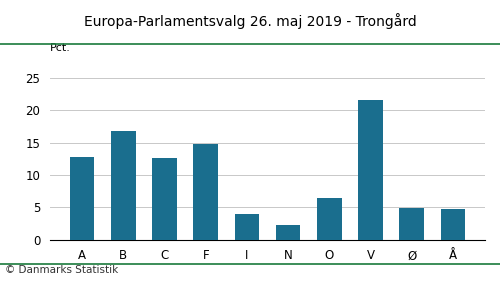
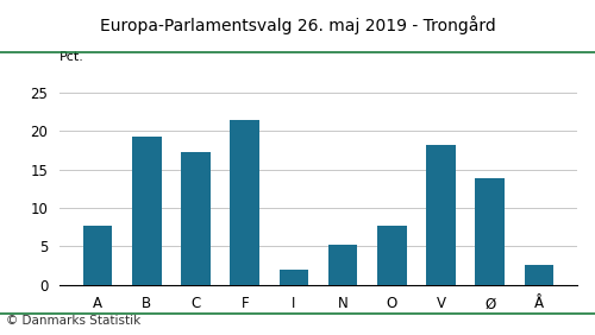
A: 12.7 -> 7.6
B: 16.8 -> 19.2
C: 12.6 -> 17.2
F: 14.8 -> 21.4
I: 3.9 -> 2.0
N: 2.3 -> 5.2
O: 6.4 -> 7.6
V: 21.6 -> 18.2
Ø: 4.9 -> 13.8
Å: 4.7 -> 2.6
